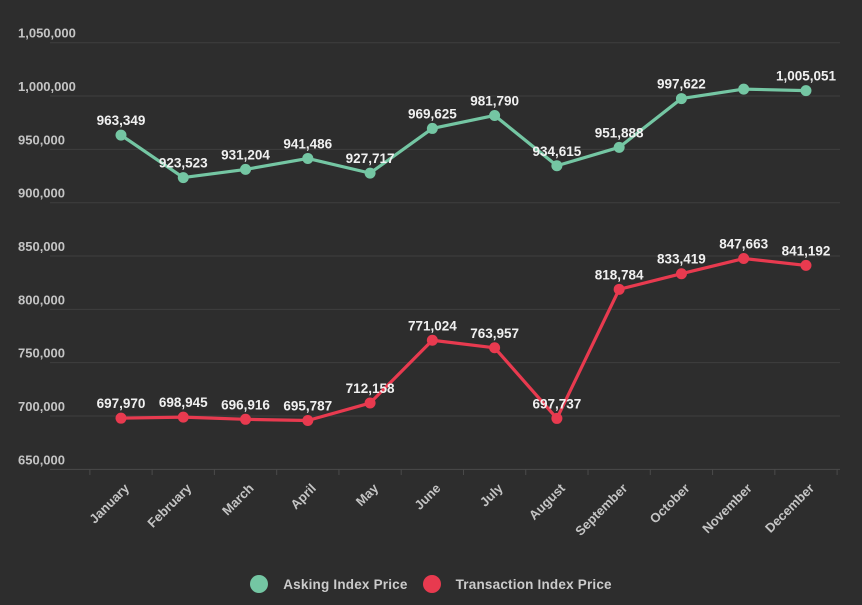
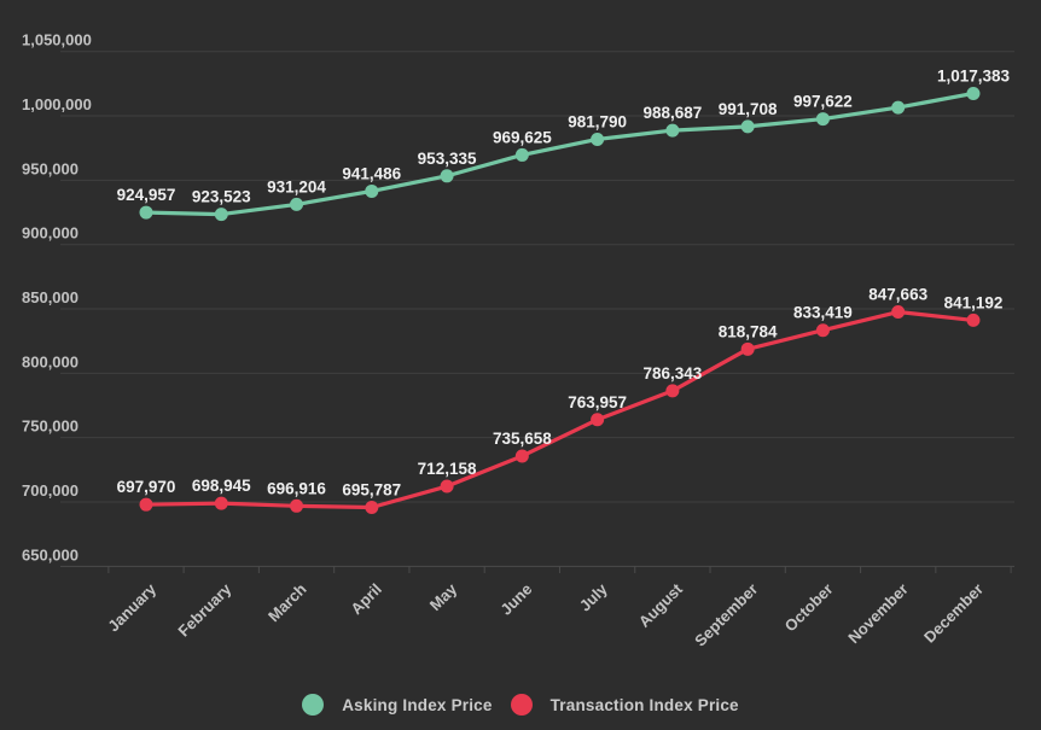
Asking Index Price/January: 963,349 -> 924,957
Asking Index Price/May: 927,717 -> 953,335
Transaction Index Price/June: 771,024 -> 735,658
Asking Index Price/August: 934,615 -> 988,687
Transaction Index Price/August: 697,737 -> 786,343
Asking Index Price/September: 951,888 -> 991,708
Asking Index Price/December: 1,005,051 -> 1,017,383
